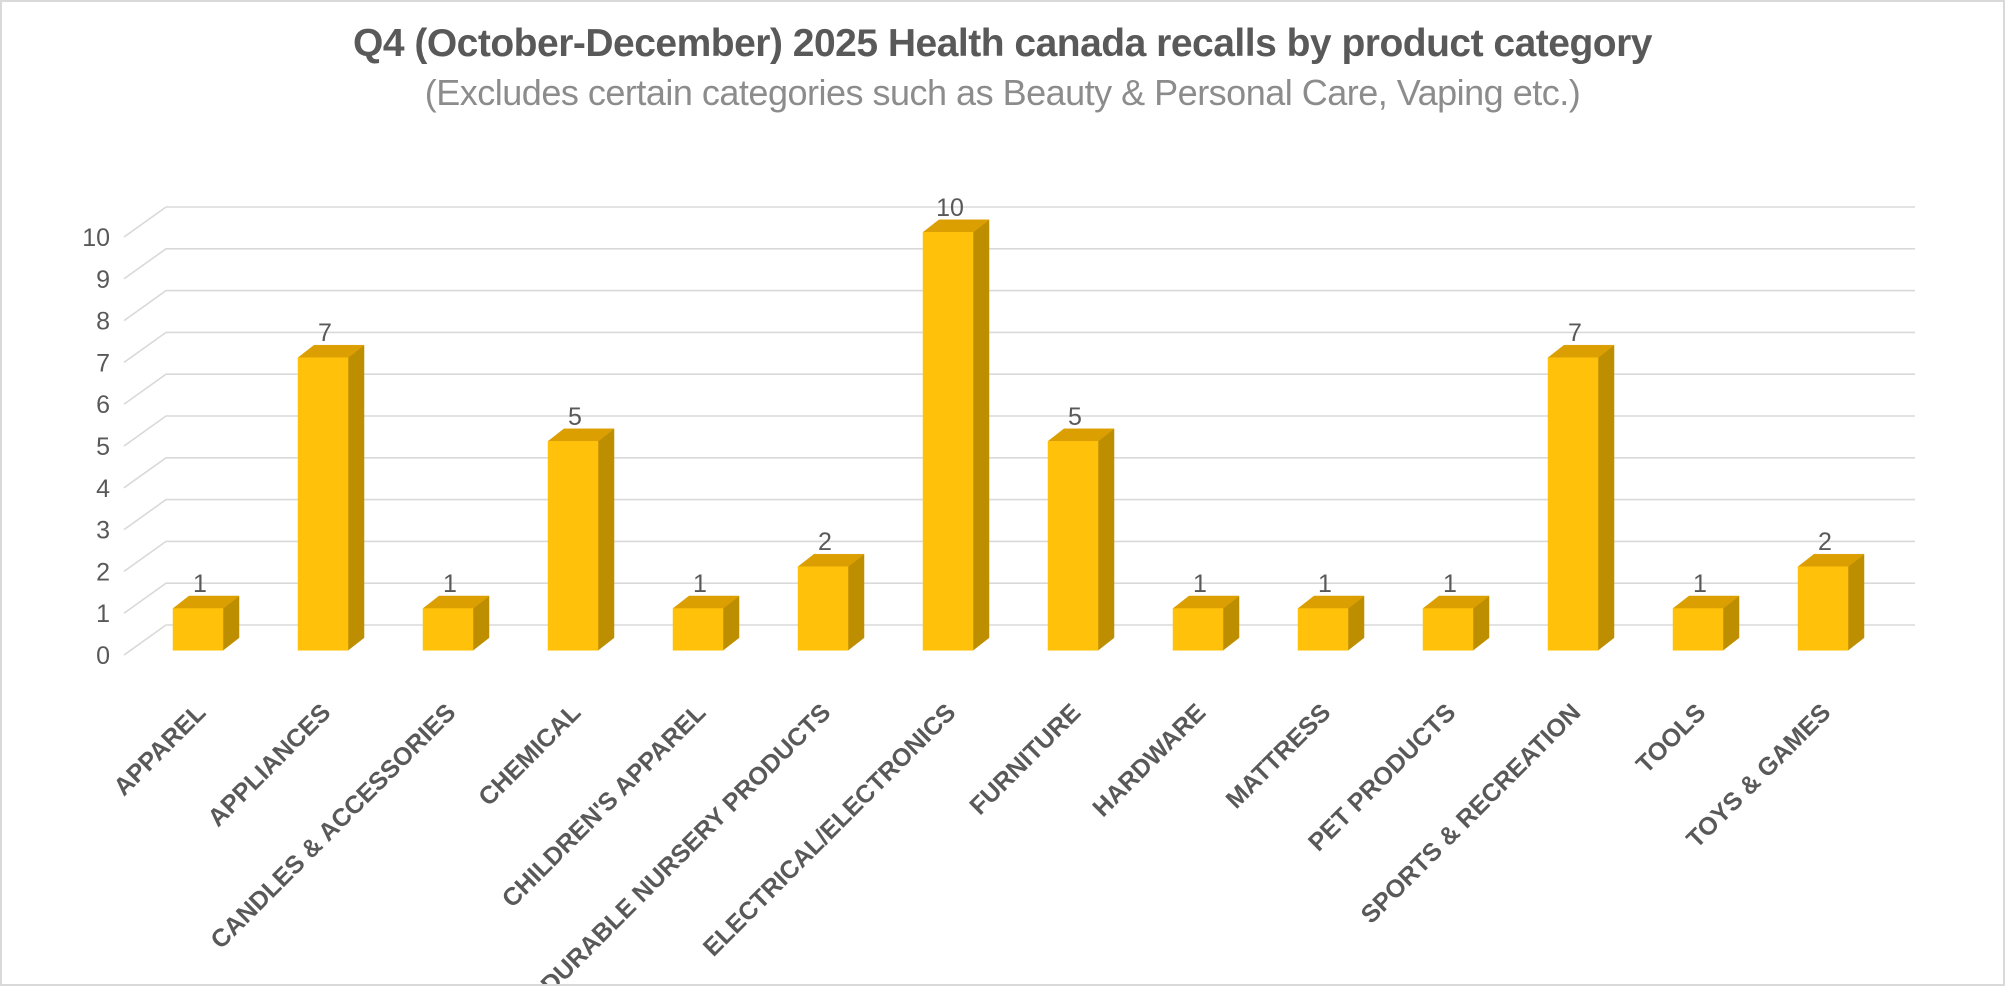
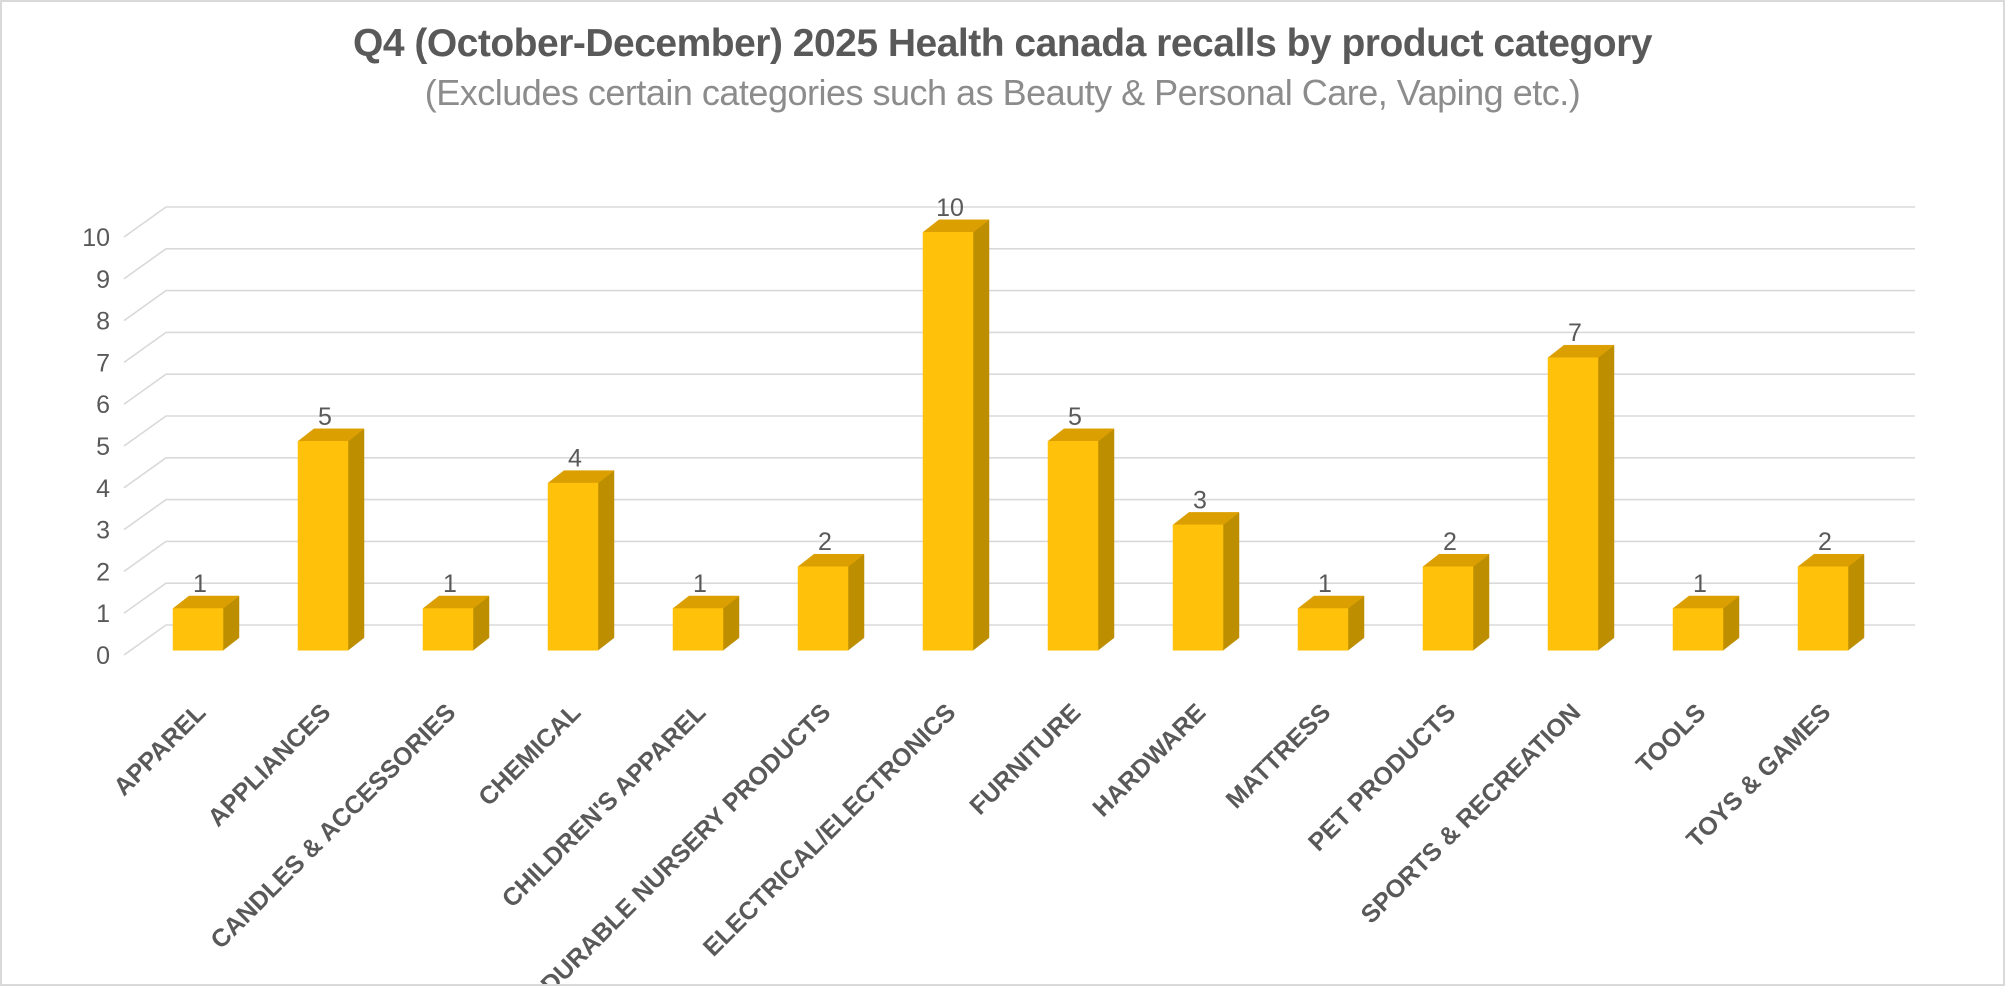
APPLIANCES: 7 -> 5
CHEMICAL: 5 -> 4
HARDWARE: 1 -> 3
PET PRODUCTS: 1 -> 2
